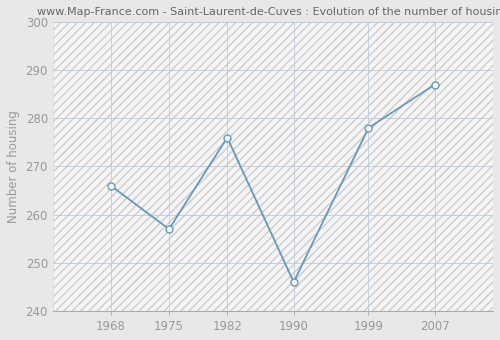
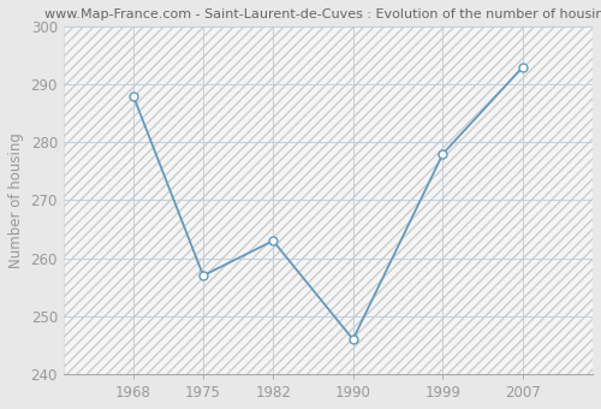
1968: 266 -> 288
1982: 276 -> 263
2007: 287 -> 293
